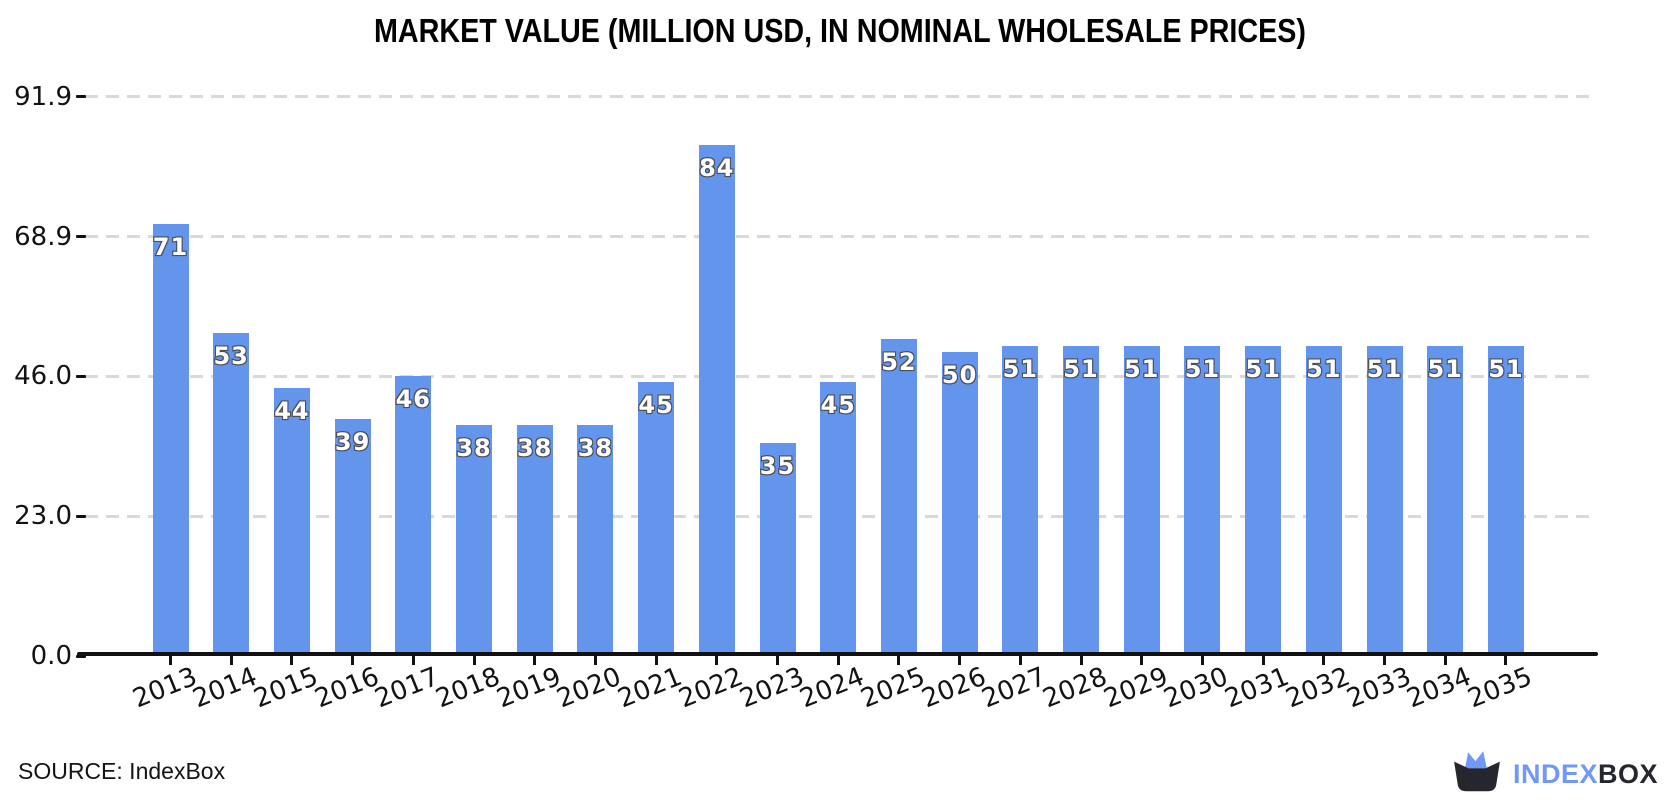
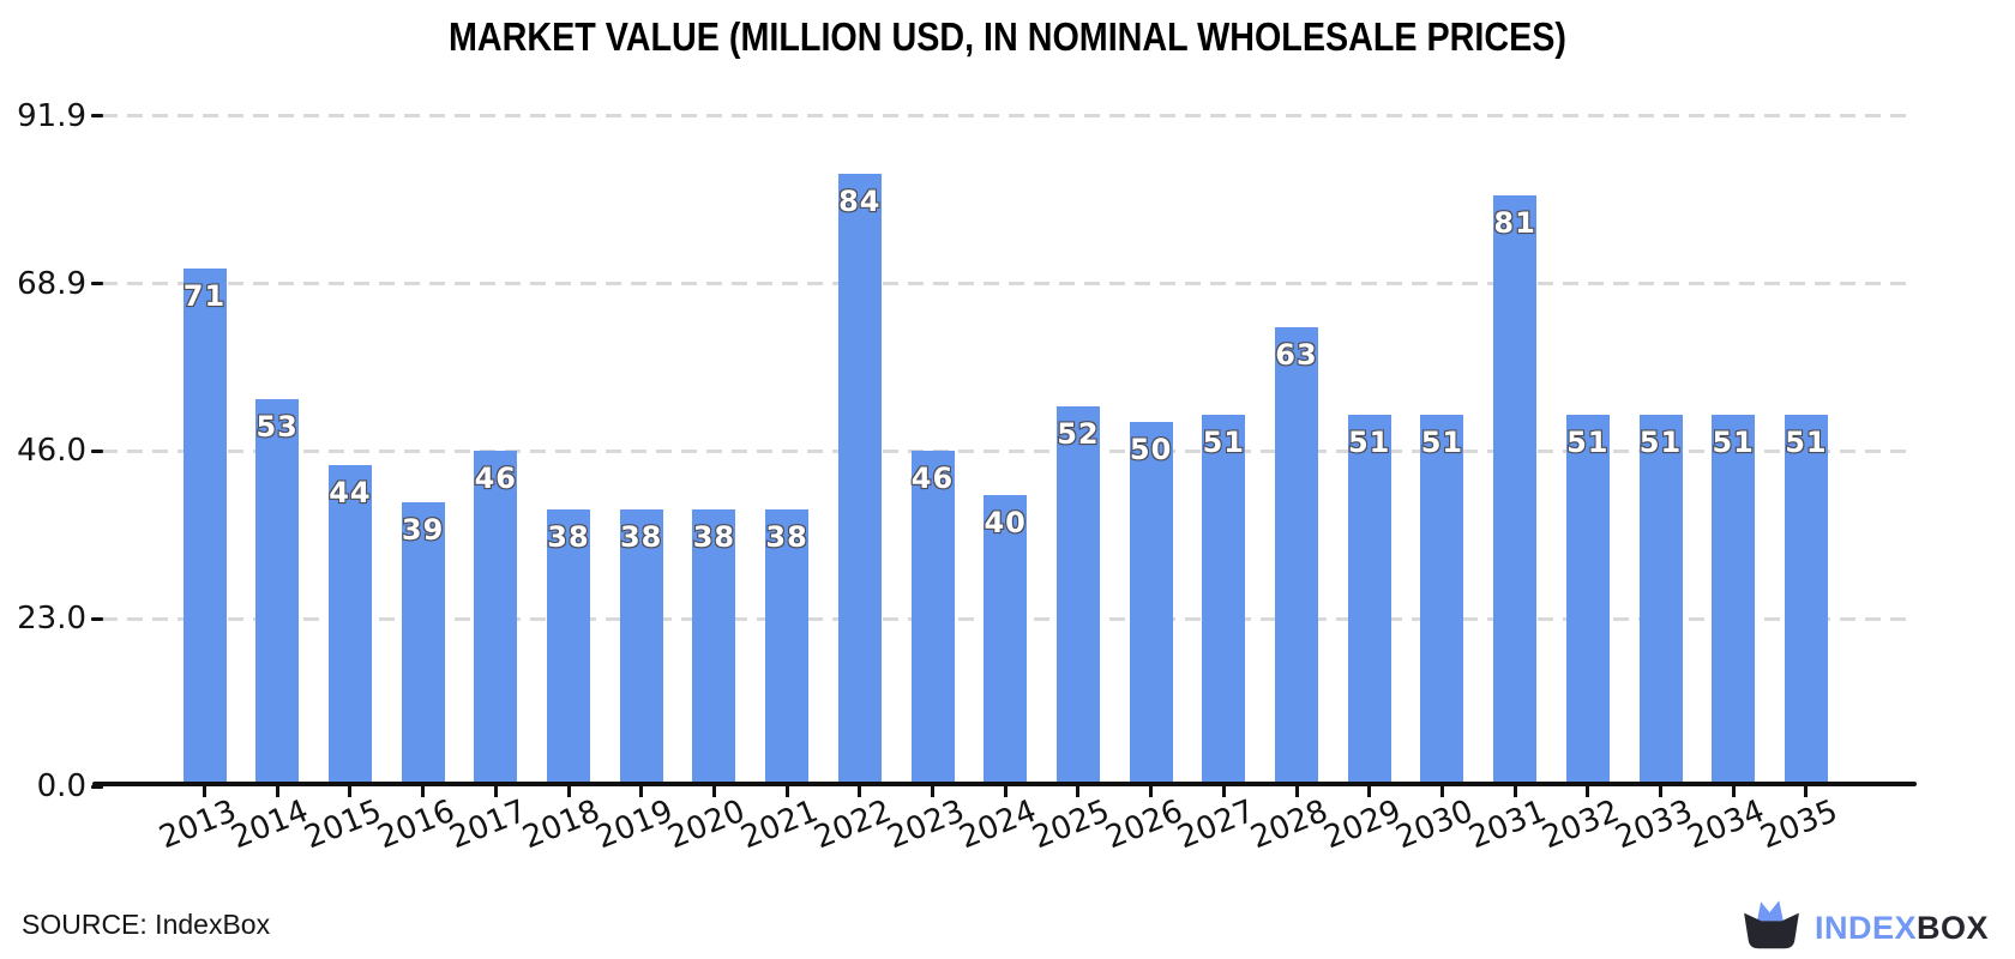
2021: 45 -> 38
2023: 35 -> 46
2024: 45 -> 40
2028: 51 -> 63
2031: 51 -> 81
